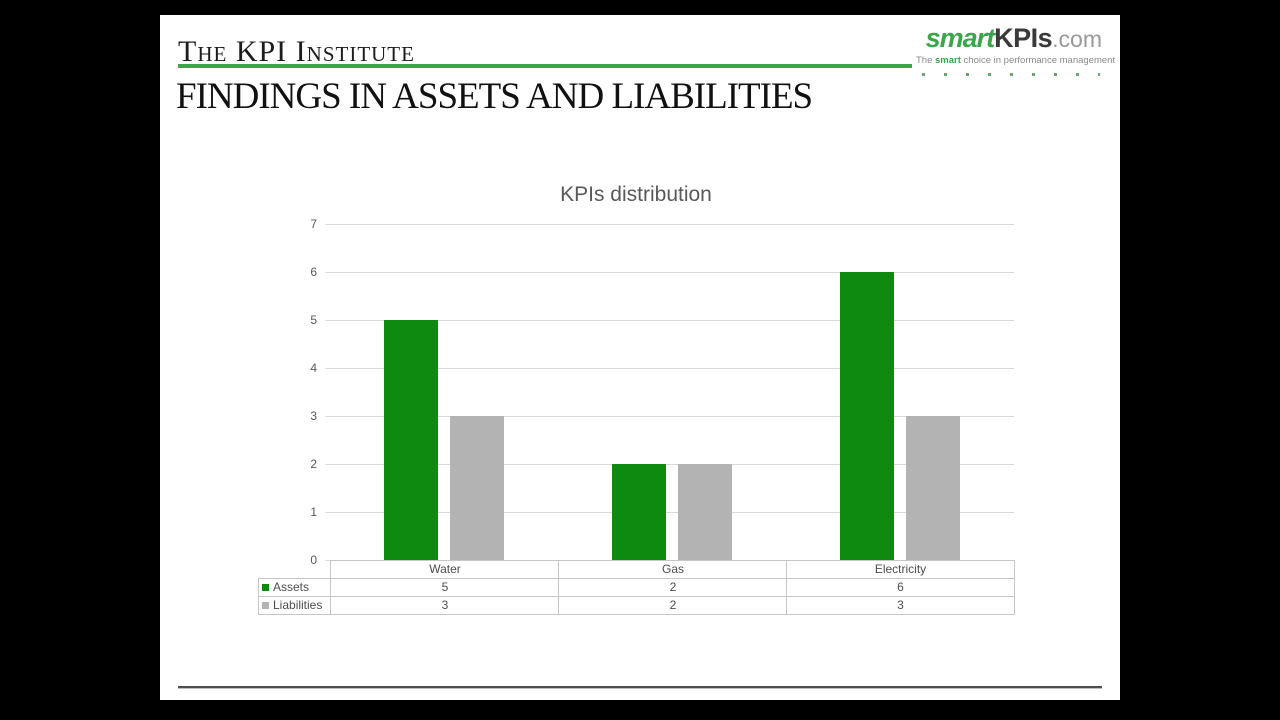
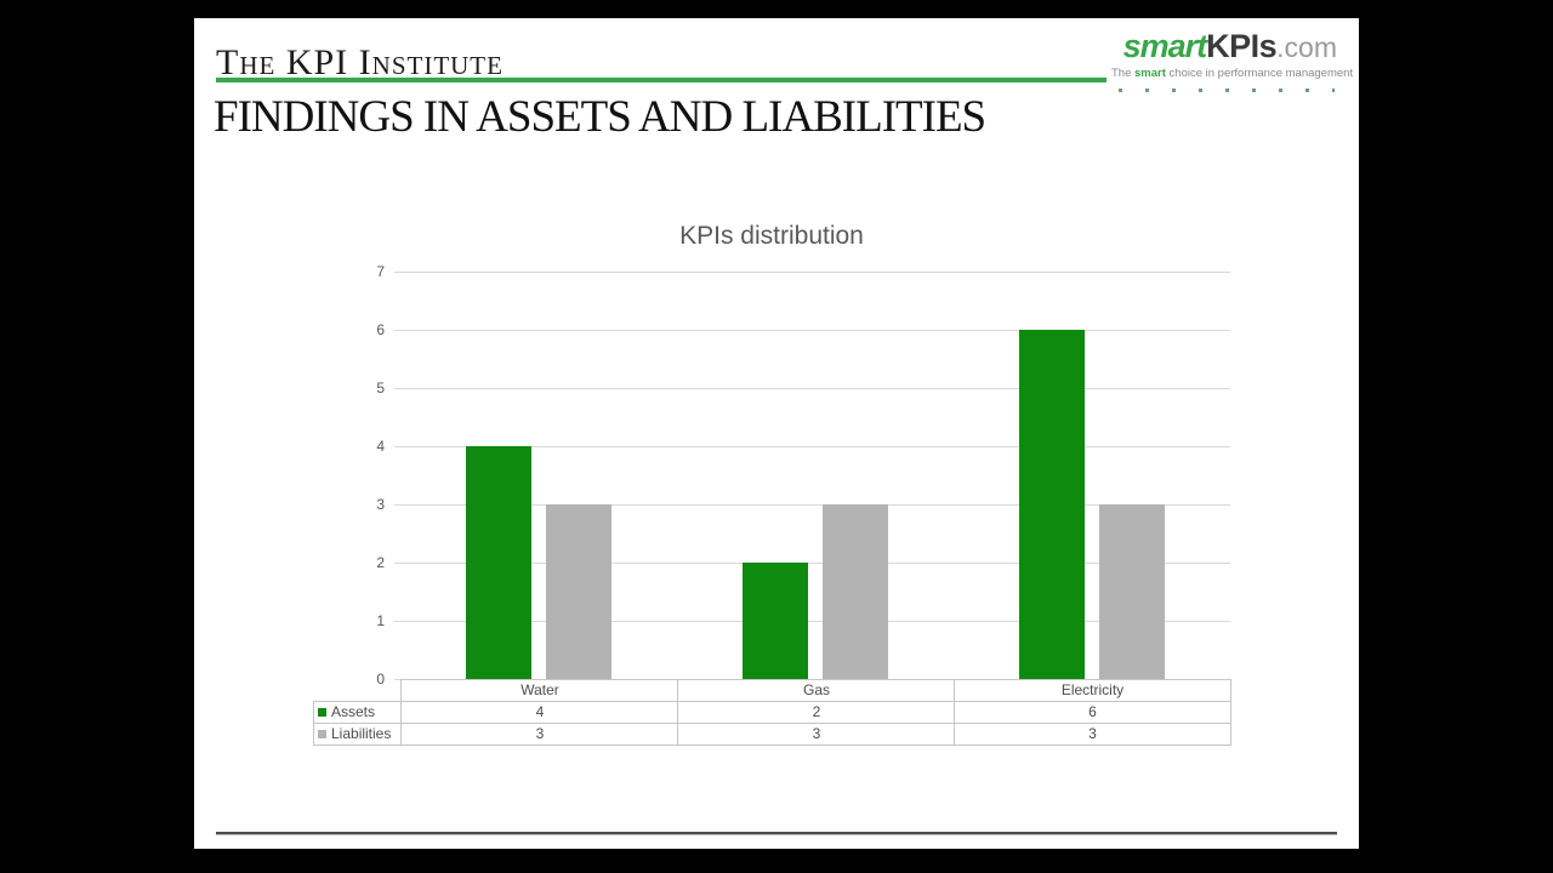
Assets/Water: 5 -> 4
Liabilities/Gas: 2 -> 3
